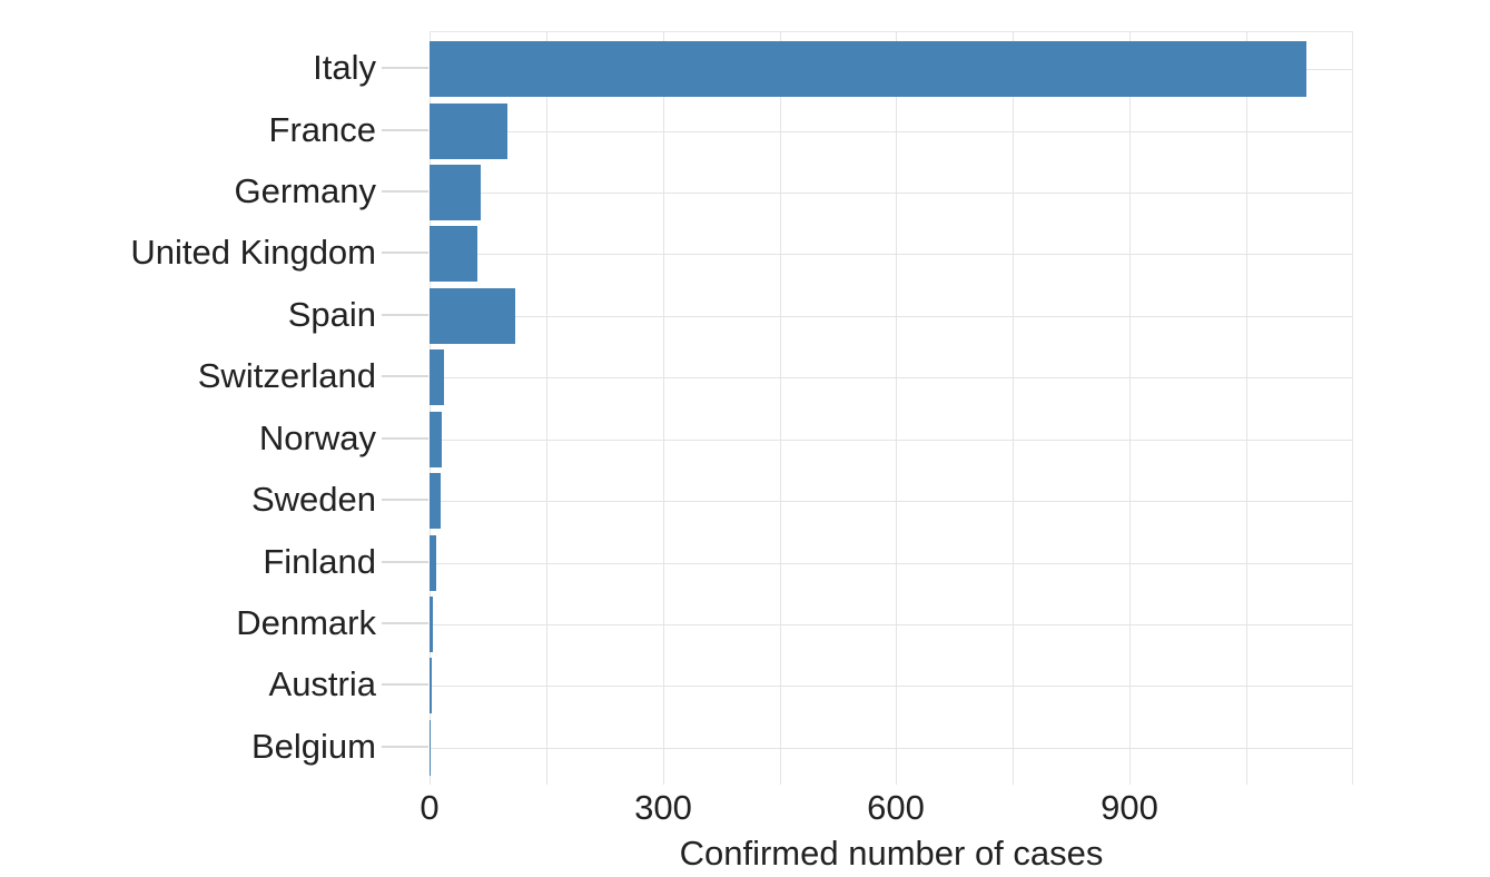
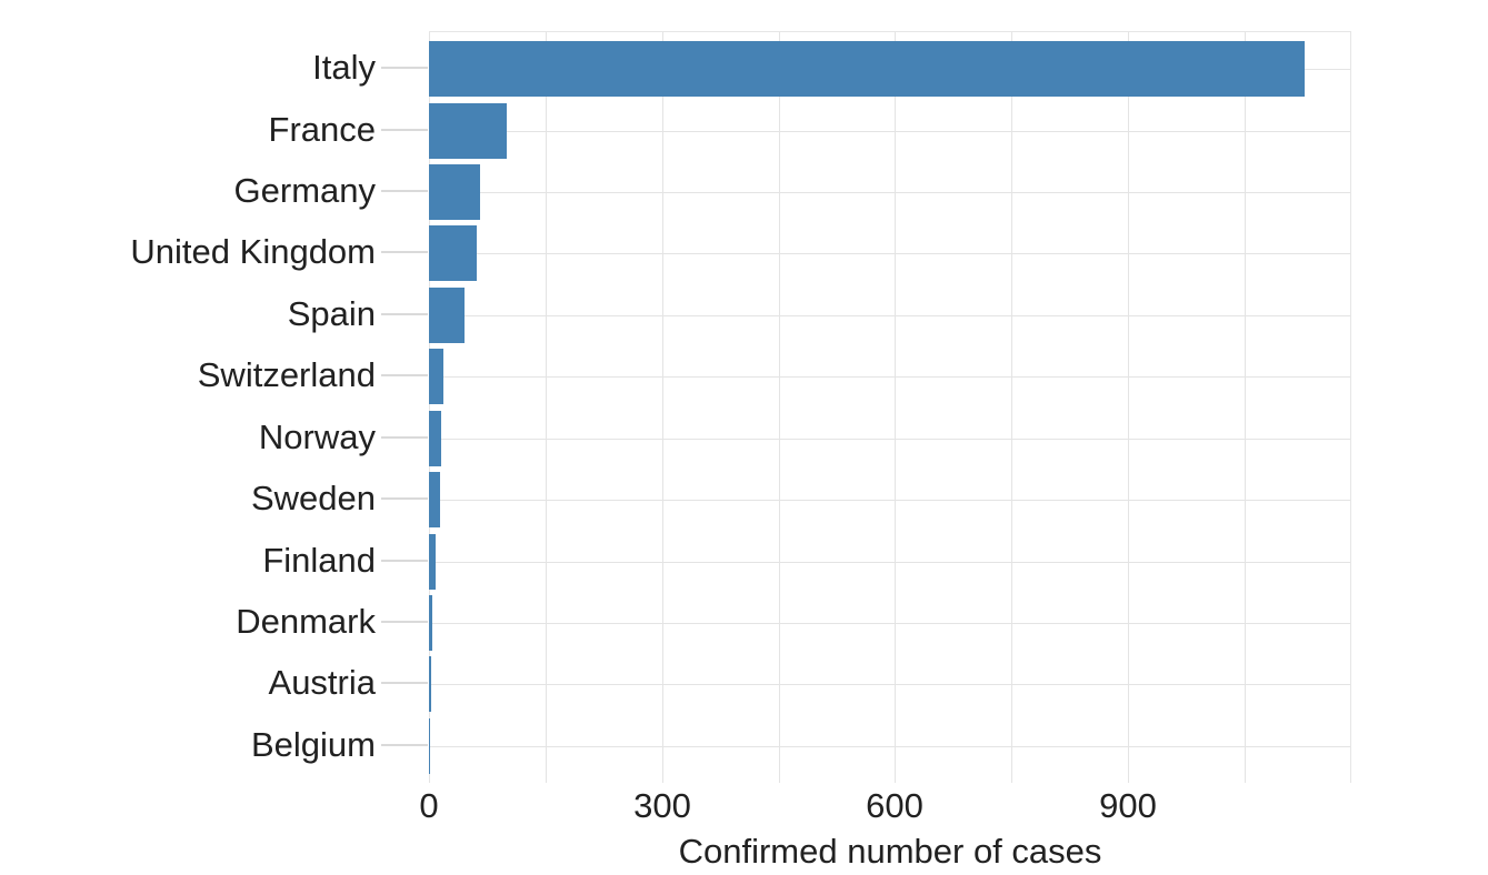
Spain: 110 -> 50
